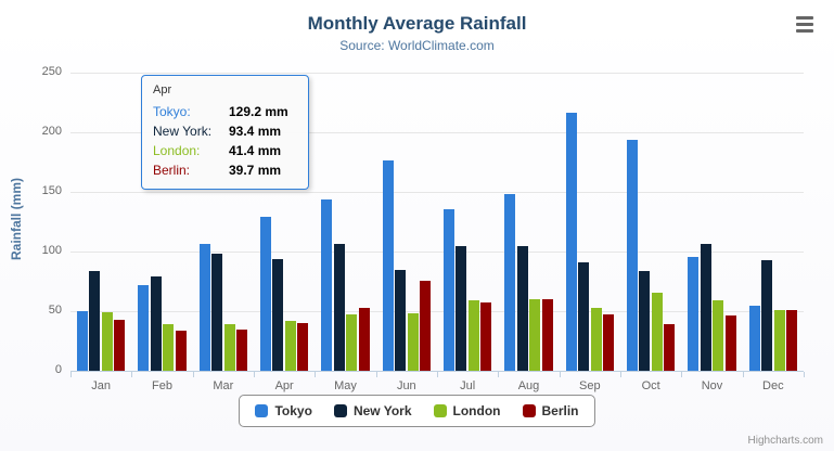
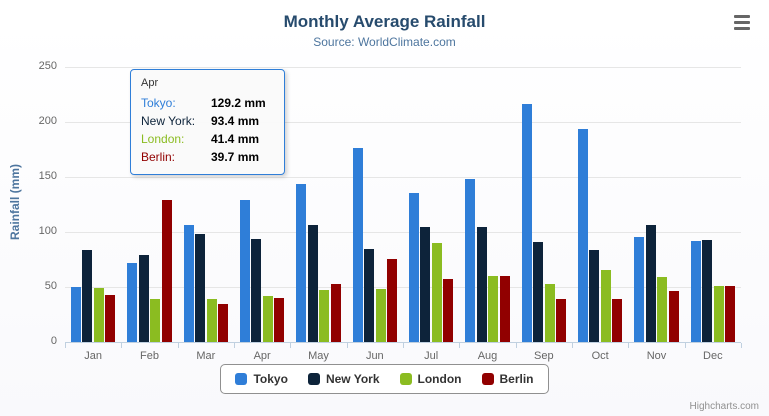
Berlin/Feb: 33 -> 129
London/Jul: 59 -> 90
Berlin/Sep: 48 -> 39
Tokyo/Dec: 54 -> 92
